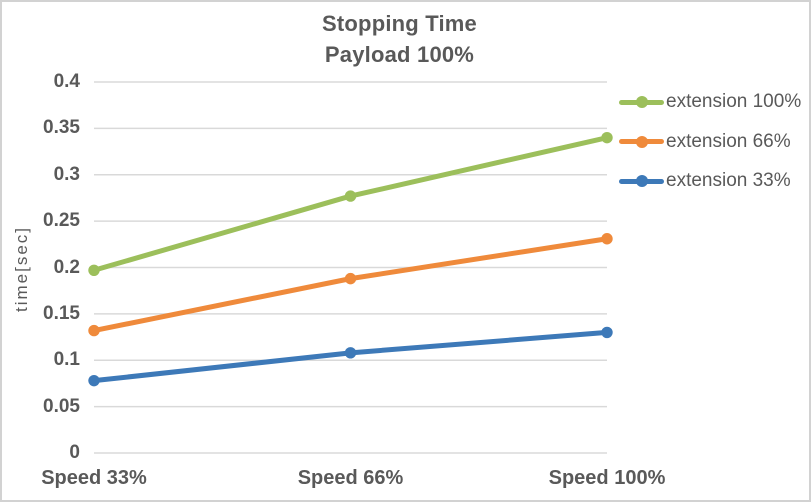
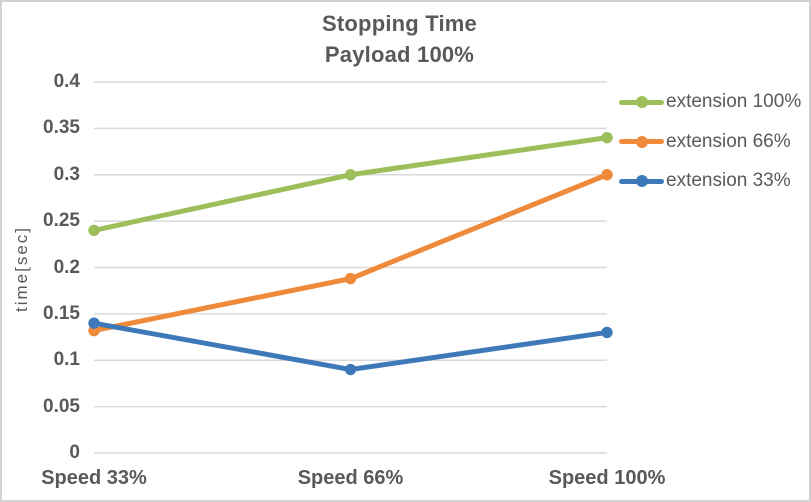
extension 100%/Speed 33%: 0.20 -> 0.24
extension 33%/Speed 33%: 0.08 -> 0.14
extension 100%/Speed 66%: 0.28 -> 0.30
extension 33%/Speed 66%: 0.11 -> 0.09
extension 66%/Speed 100%: 0.23 -> 0.30
